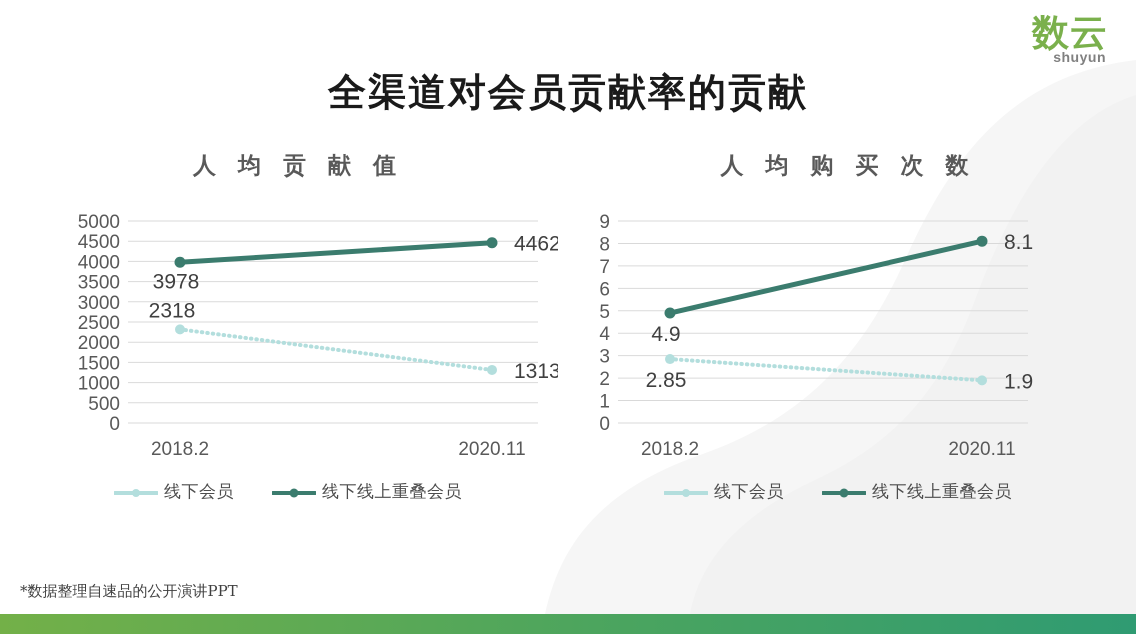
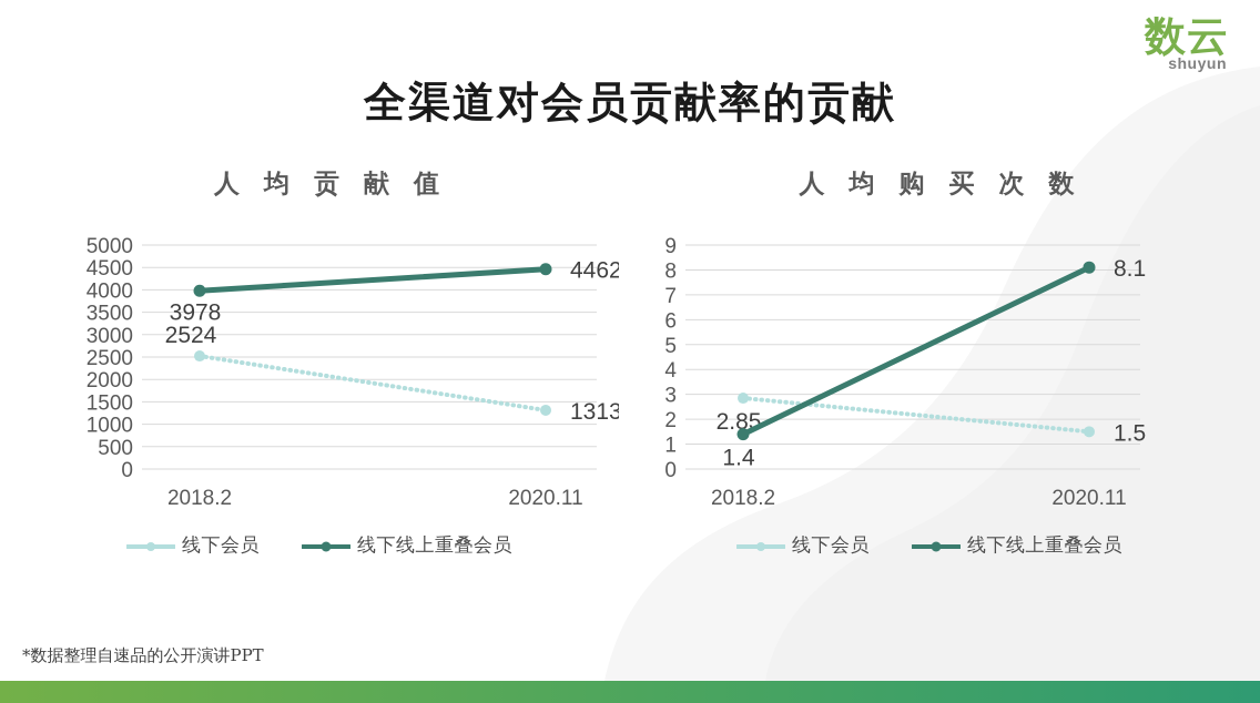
人 均 贡 献 值/线下会员/2018.2: 2318 -> 2524
人 均 购 买 次 数/线下线上重叠会员/2018.2: 4.9 -> 1.4
人 均 购 买 次 数/线下会员/2020.11: 1.9 -> 1.5
